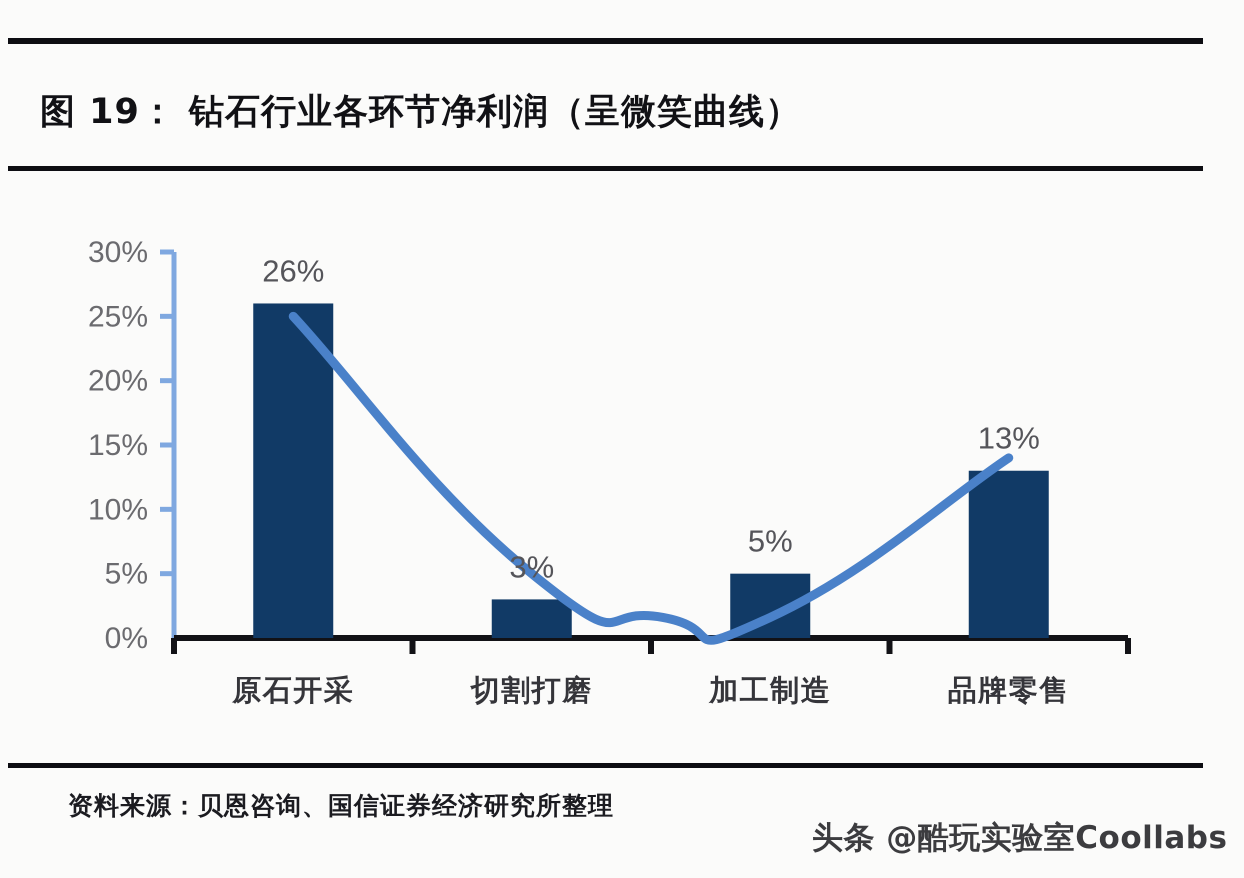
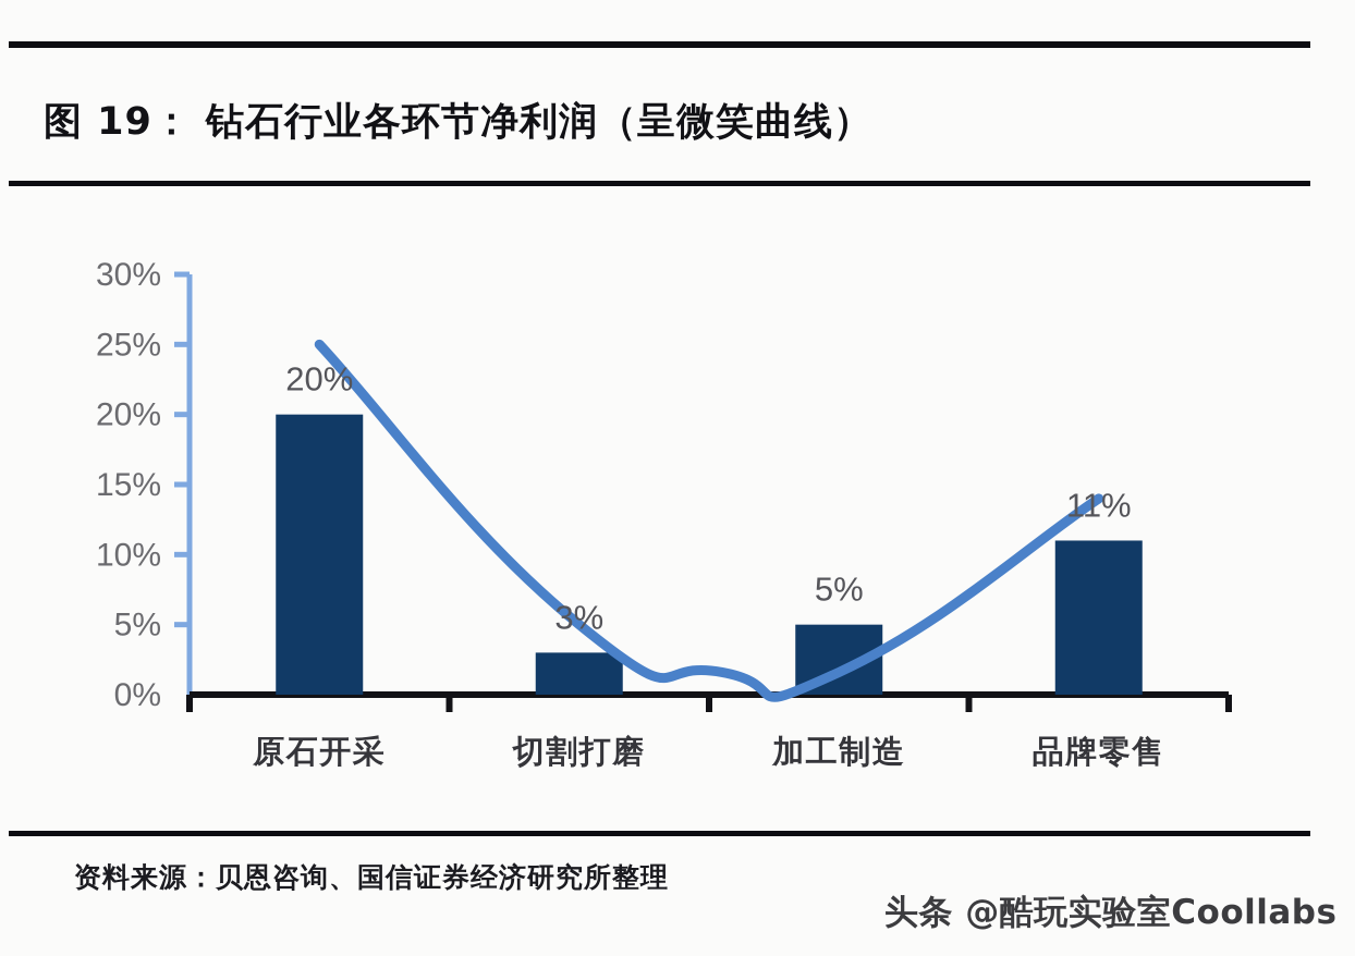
原石开采: 26% -> 20%
品牌零售: 13% -> 11%
